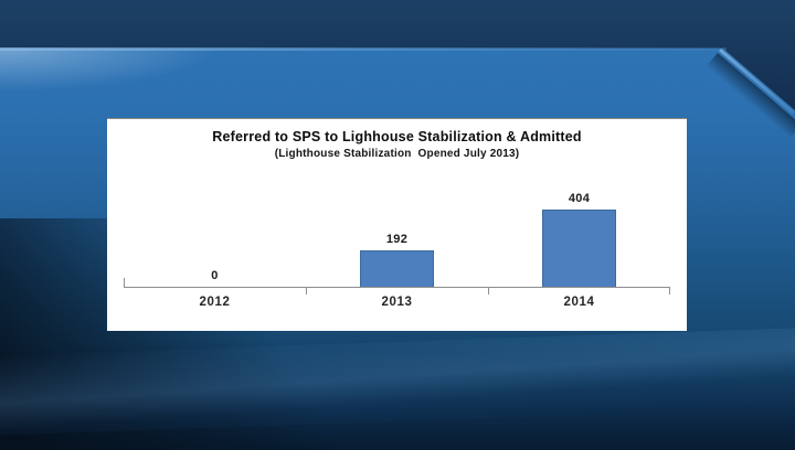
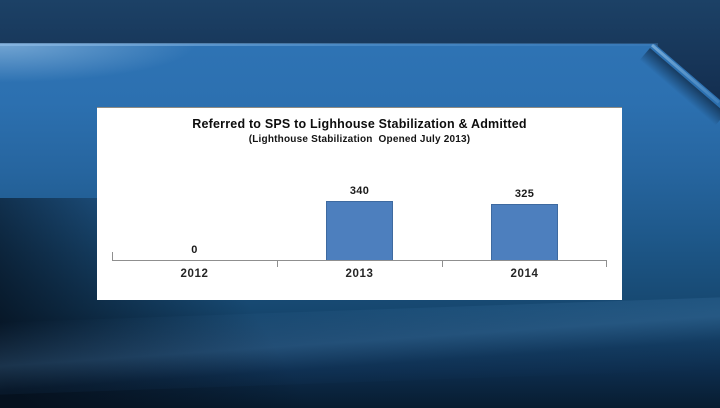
2013: 192 -> 340
2014: 404 -> 325
